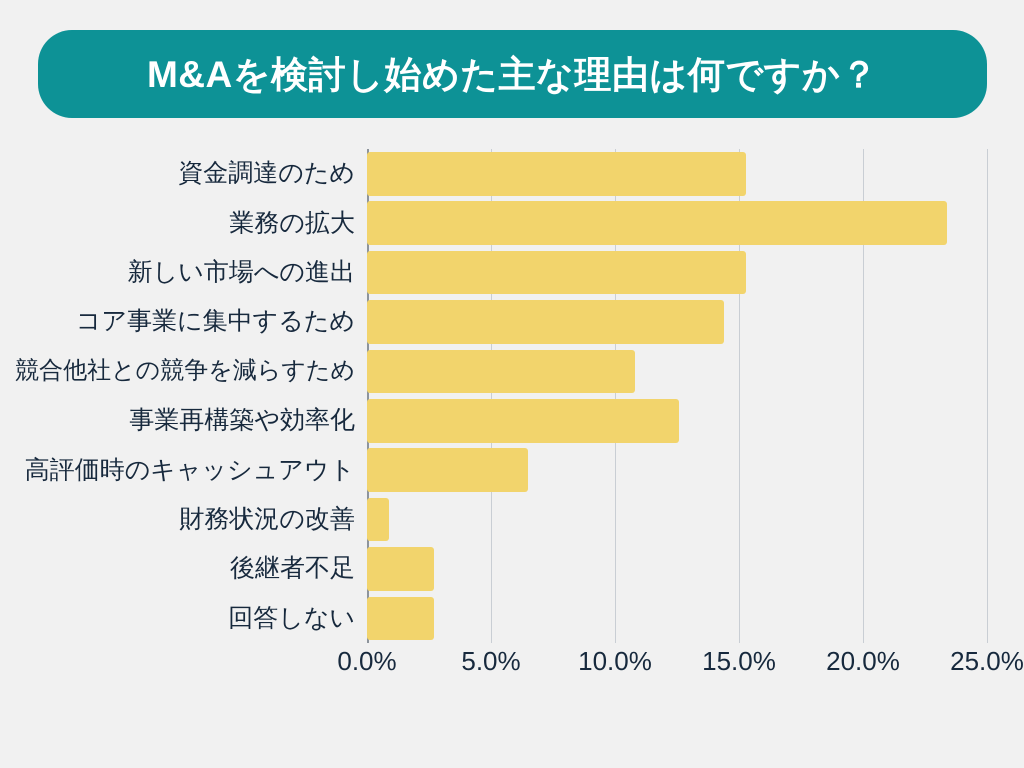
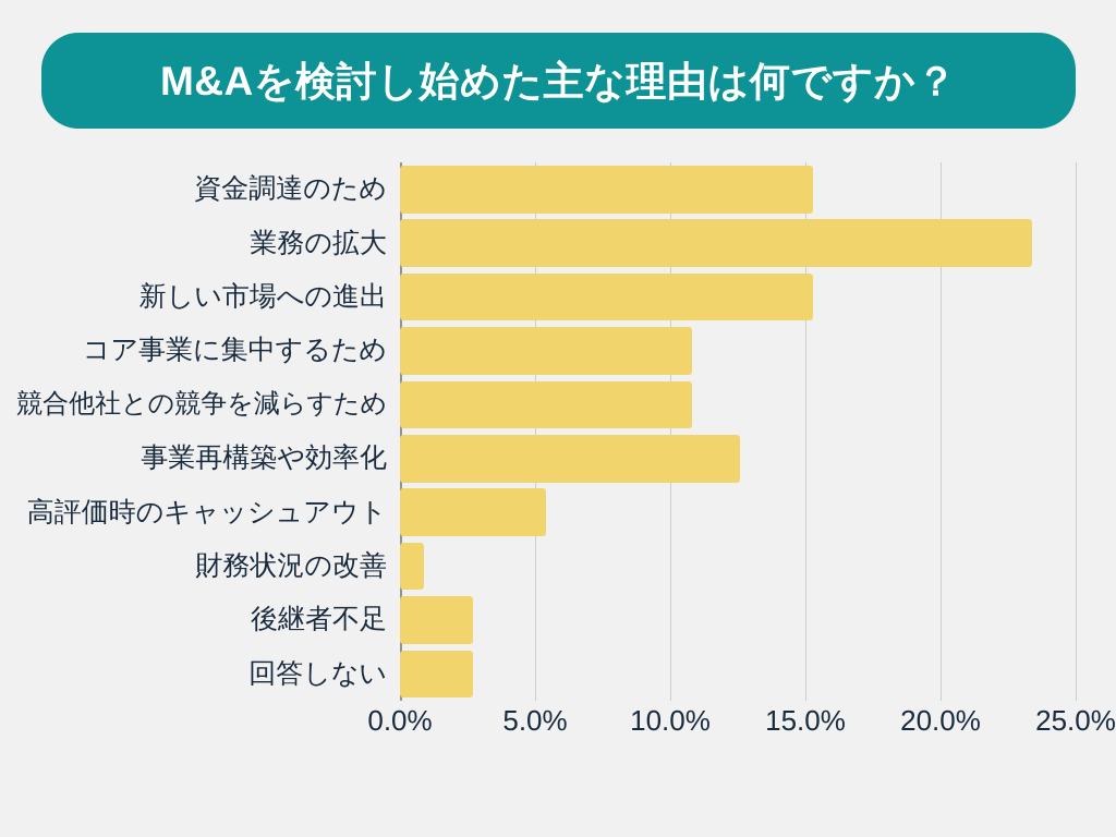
コア事業に集中するため: 14.4% -> 10.8%
高評価時のキャッシュアウト: 6.5% -> 5.4%
